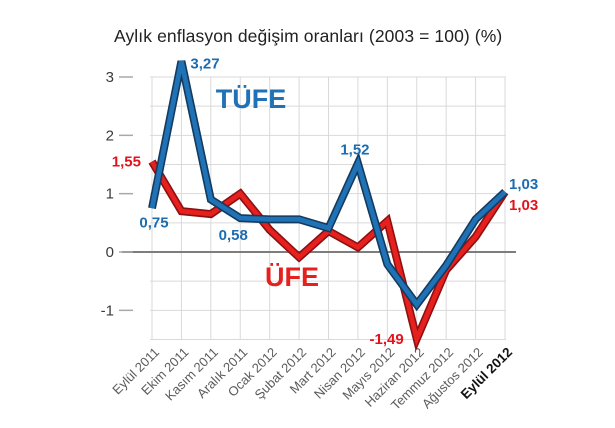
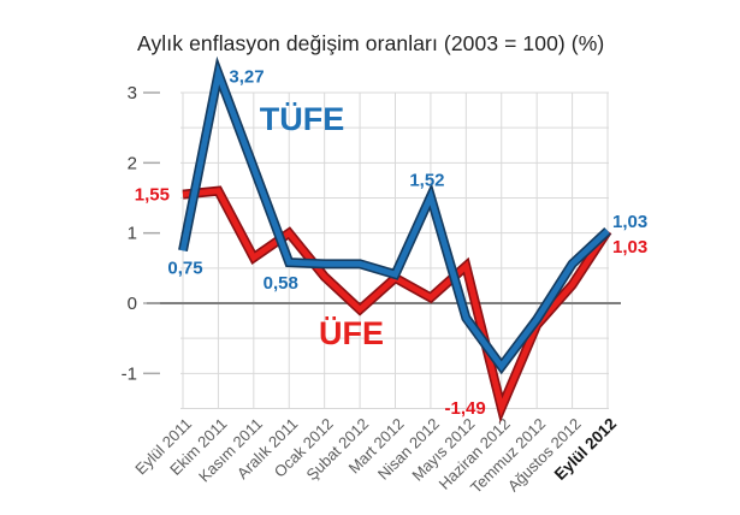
ÜFE/Ekim 2011: 0.7 -> 1.6
TÜFE/Kasım 2011: 0.9 -> 1.9
